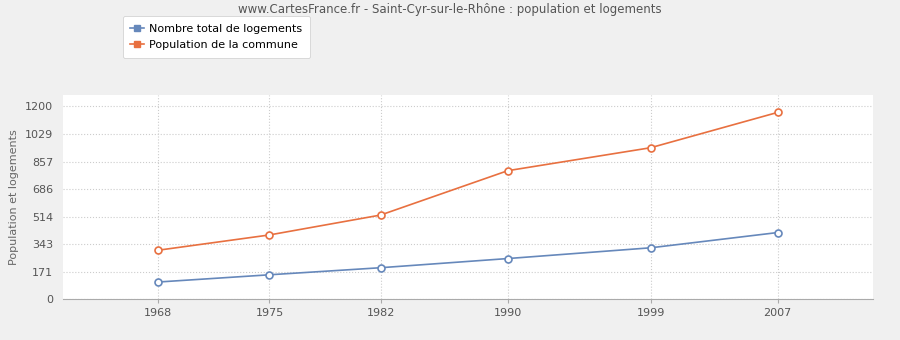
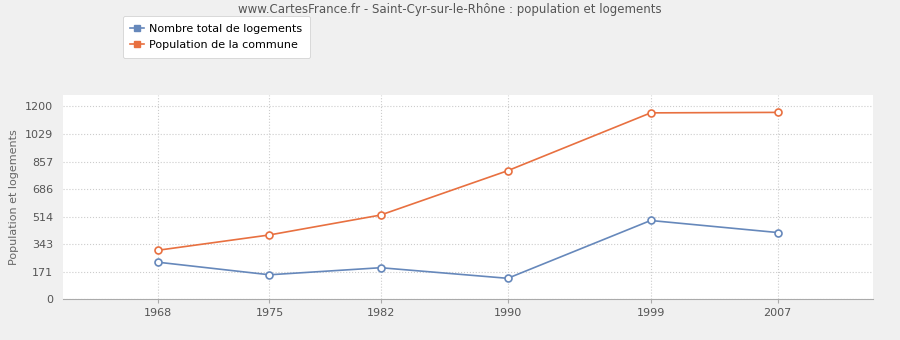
Nombre total de logements/1968: 110 -> 230
Nombre total de logements/1990: 250 -> 130
Nombre total de logements/1999: 320 -> 490
Population de la commune/1999: 940 -> 1160
